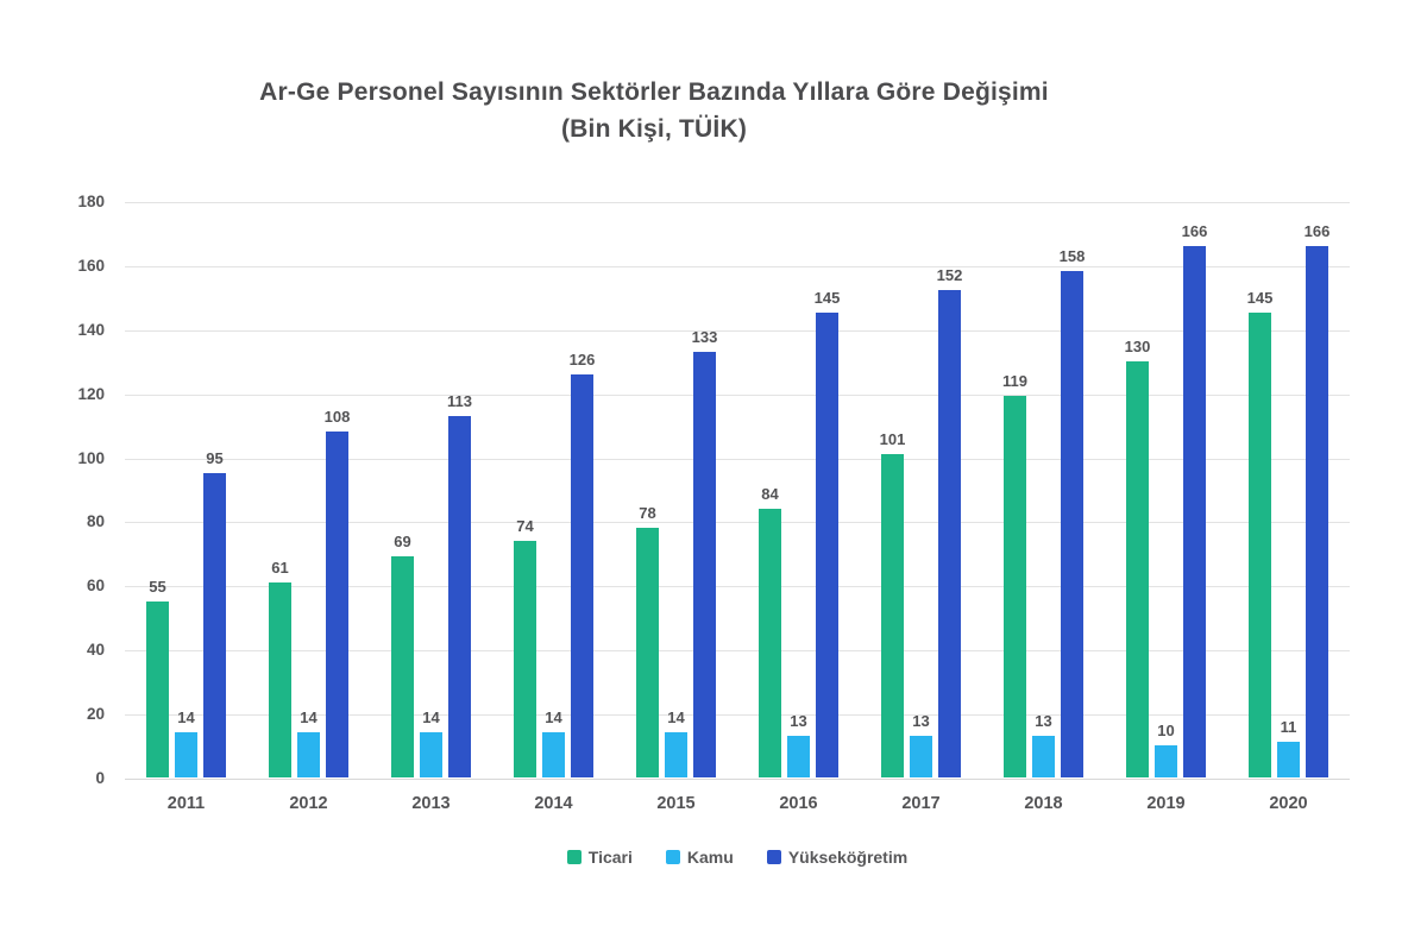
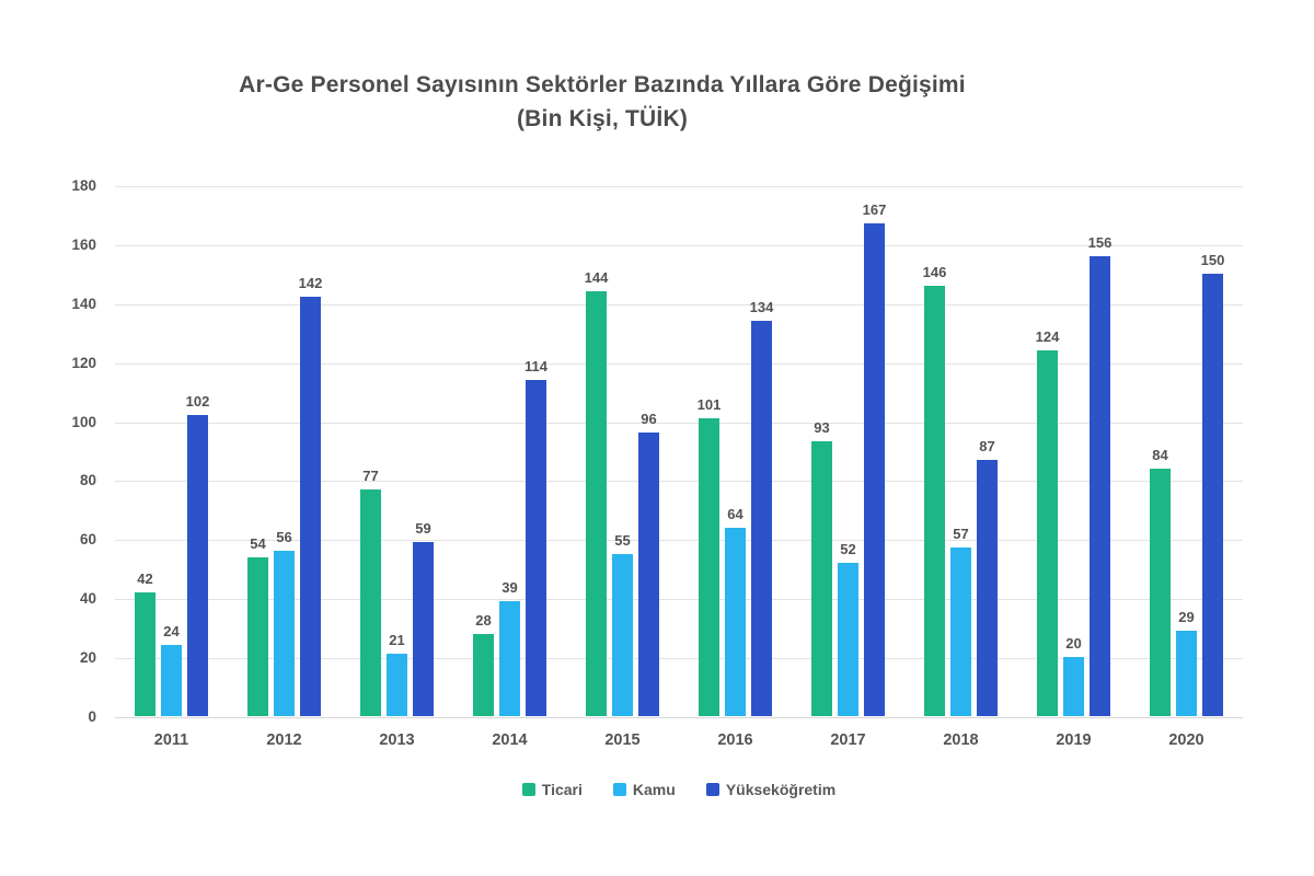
Ticari/2011: 55 -> 42
Kamu/2011: 14 -> 24
Yükseköğretim/2011: 95 -> 102
Ticari/2012: 61 -> 54
Kamu/2012: 14 -> 56
Yükseköğretim/2012: 108 -> 142
Ticari/2013: 69 -> 77
Kamu/2013: 14 -> 21
Yükseköğretim/2013: 113 -> 59
Ticari/2014: 74 -> 28
Kamu/2014: 14 -> 39
Yükseköğretim/2014: 126 -> 114
Ticari/2015: 78 -> 144
Kamu/2015: 14 -> 55
Yükseköğretim/2015: 133 -> 96
Ticari/2016: 84 -> 101
Kamu/2016: 13 -> 64
Yükseköğretim/2016: 145 -> 134
Ticari/2017: 101 -> 93
Kamu/2017: 13 -> 52
Yükseköğretim/2017: 152 -> 167
Ticari/2018: 119 -> 146
Kamu/2018: 13 -> 57
Yükseköğretim/2018: 158 -> 87
Ticari/2019: 130 -> 124
Kamu/2019: 10 -> 20
Yükseköğretim/2019: 166 -> 156
Ticari/2020: 145 -> 84
Kamu/2020: 11 -> 29
Yükseköğretim/2020: 166 -> 150
